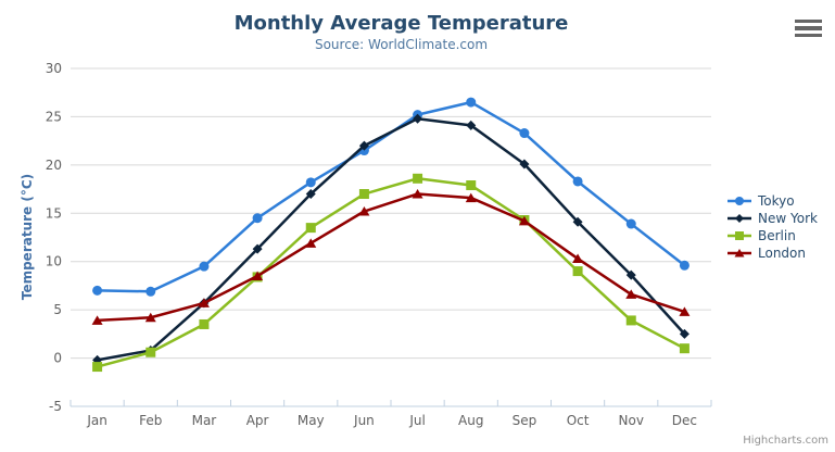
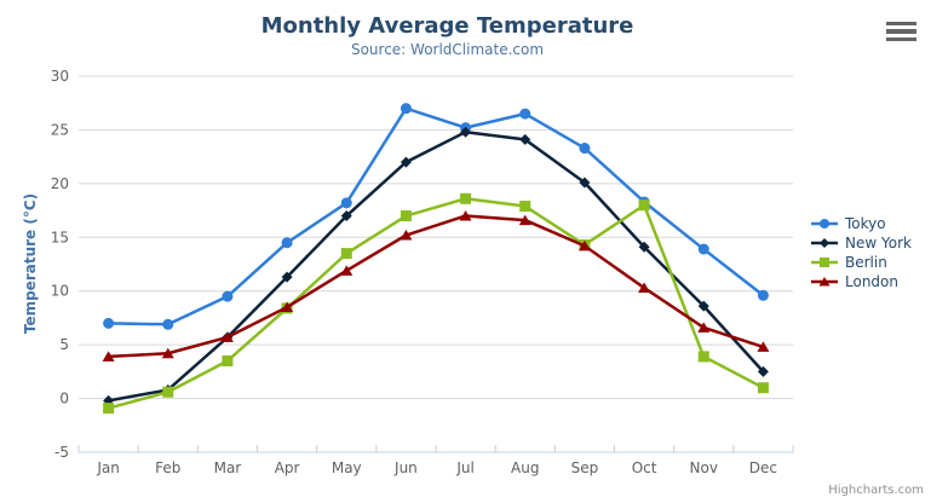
Tokyo/Jun: 22 -> 27
Berlin/Oct: 9 -> 18
